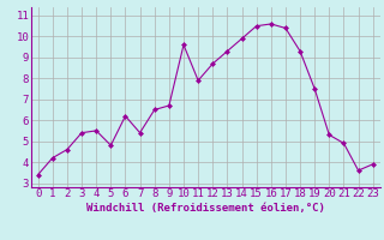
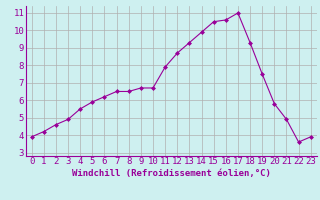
0: 3.4 -> 3.9
3: 5.4 -> 4.9
5: 4.8 -> 5.9
7: 5.4 -> 6.5
10: 9.6 -> 6.7
17: 10.4 -> 11.0
20: 5.3 -> 5.8
